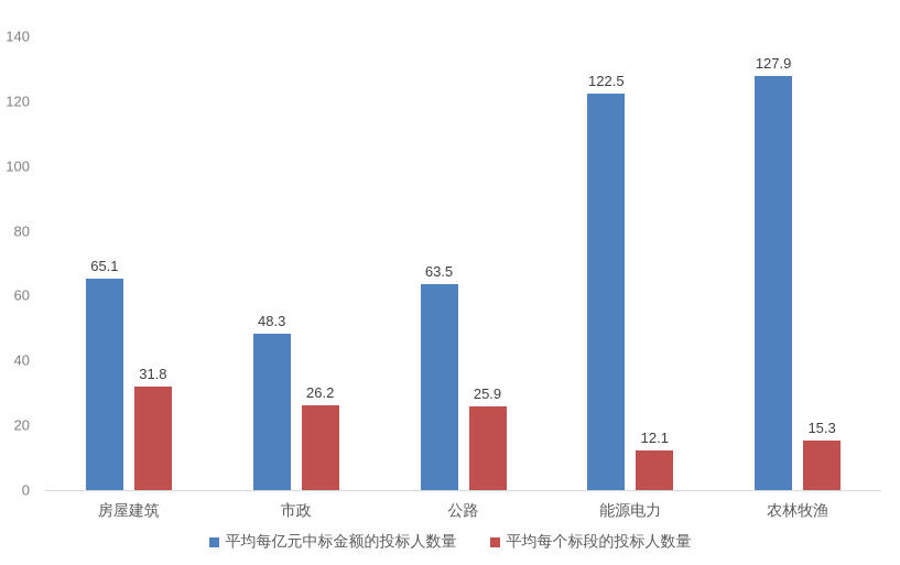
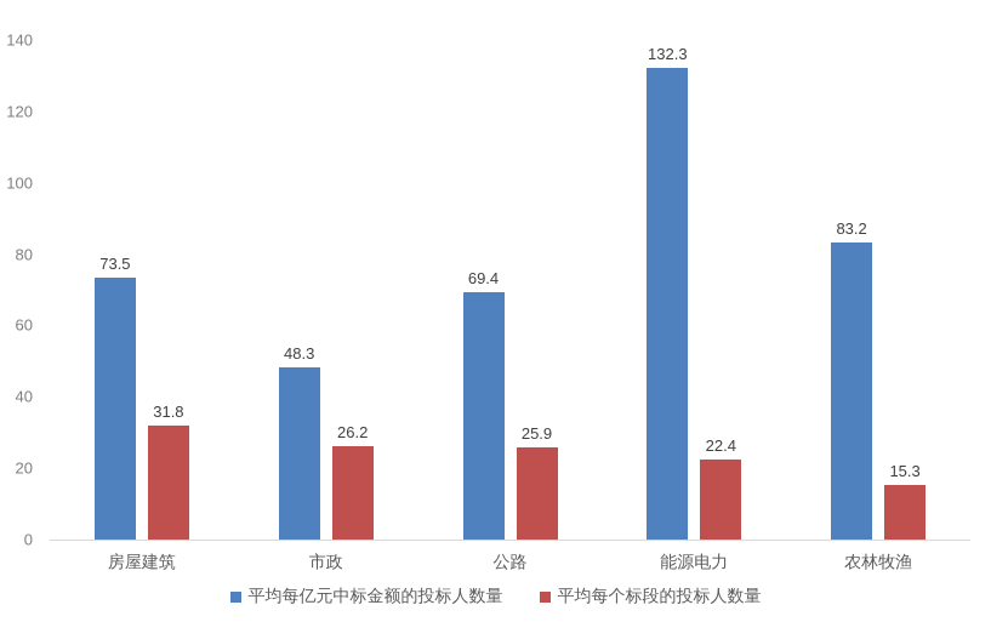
平均每亿元中标金额的投标人数量/房屋建筑: 65.1 -> 73.5
平均每亿元中标金额的投标人数量/公路: 63.5 -> 69.4
平均每亿元中标金额的投标人数量/能源电力: 122.5 -> 132.3
平均每个标段的投标人数量/能源电力: 12.1 -> 22.4
平均每亿元中标金额的投标人数量/农林牧渔: 127.9 -> 83.2
